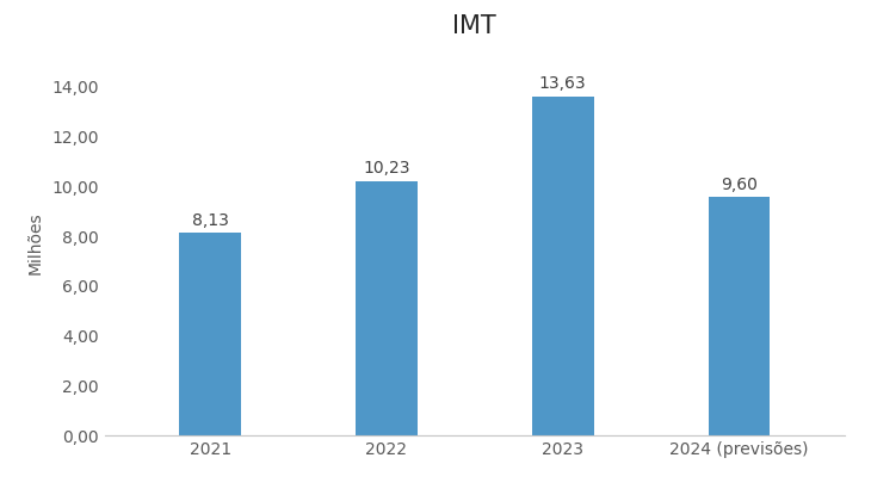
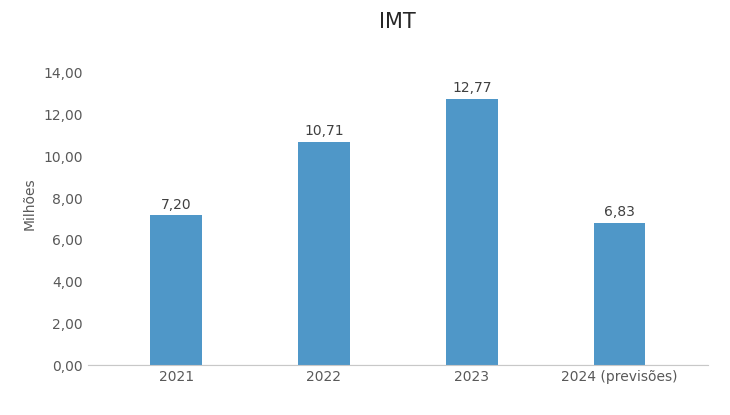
2021: 8,13 -> 7,20
2022: 10,23 -> 10,71
2023: 13,63 -> 12,77
2024 (previsões): 9,60 -> 6,83
